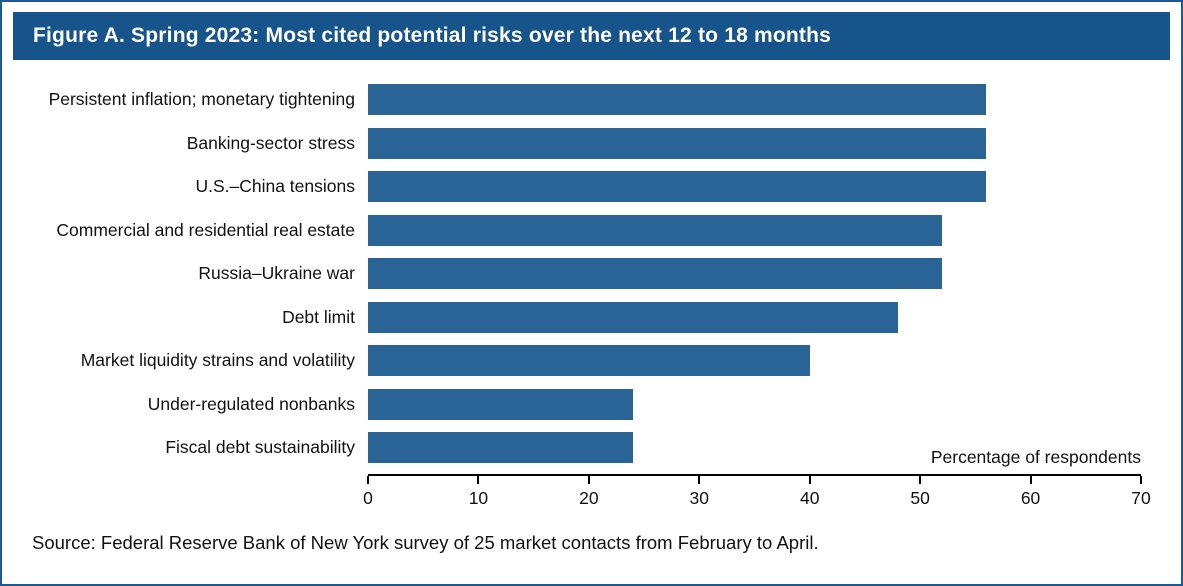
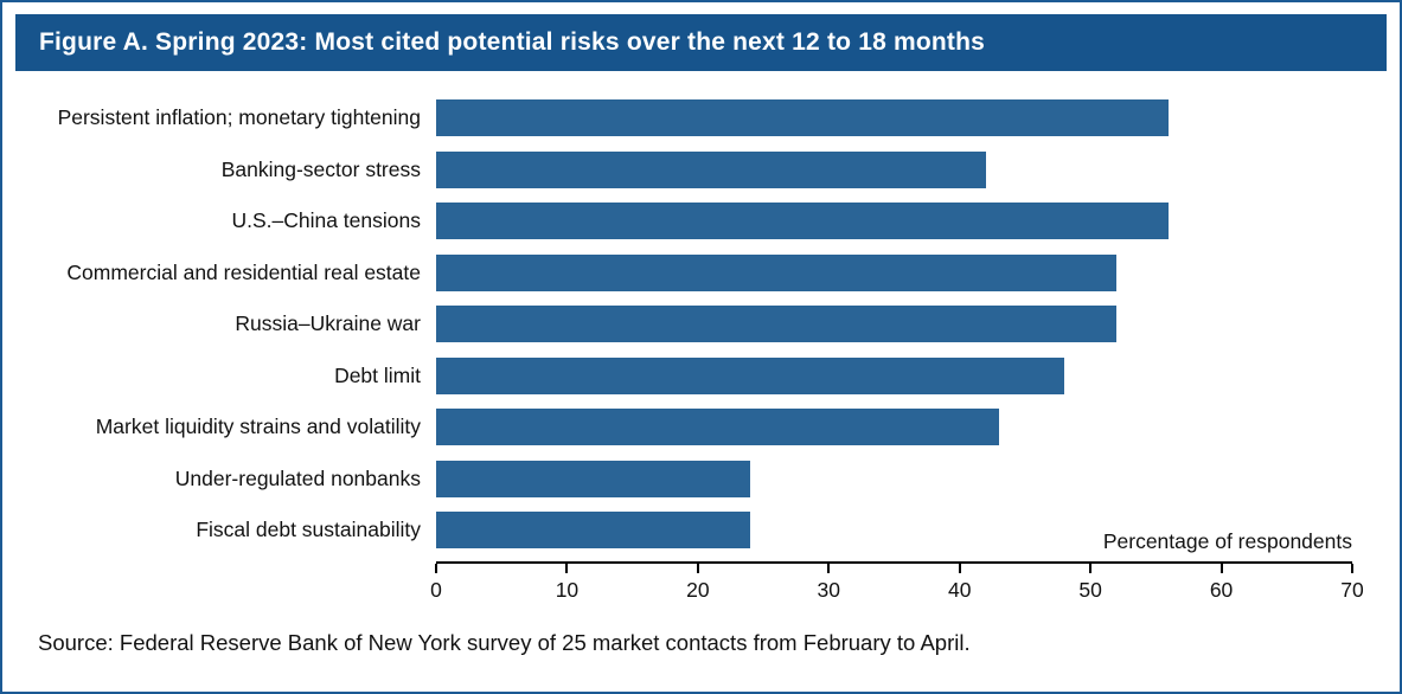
Banking-sector stress: 56 -> 42
Market liquidity strains and volatility: 40 -> 43
